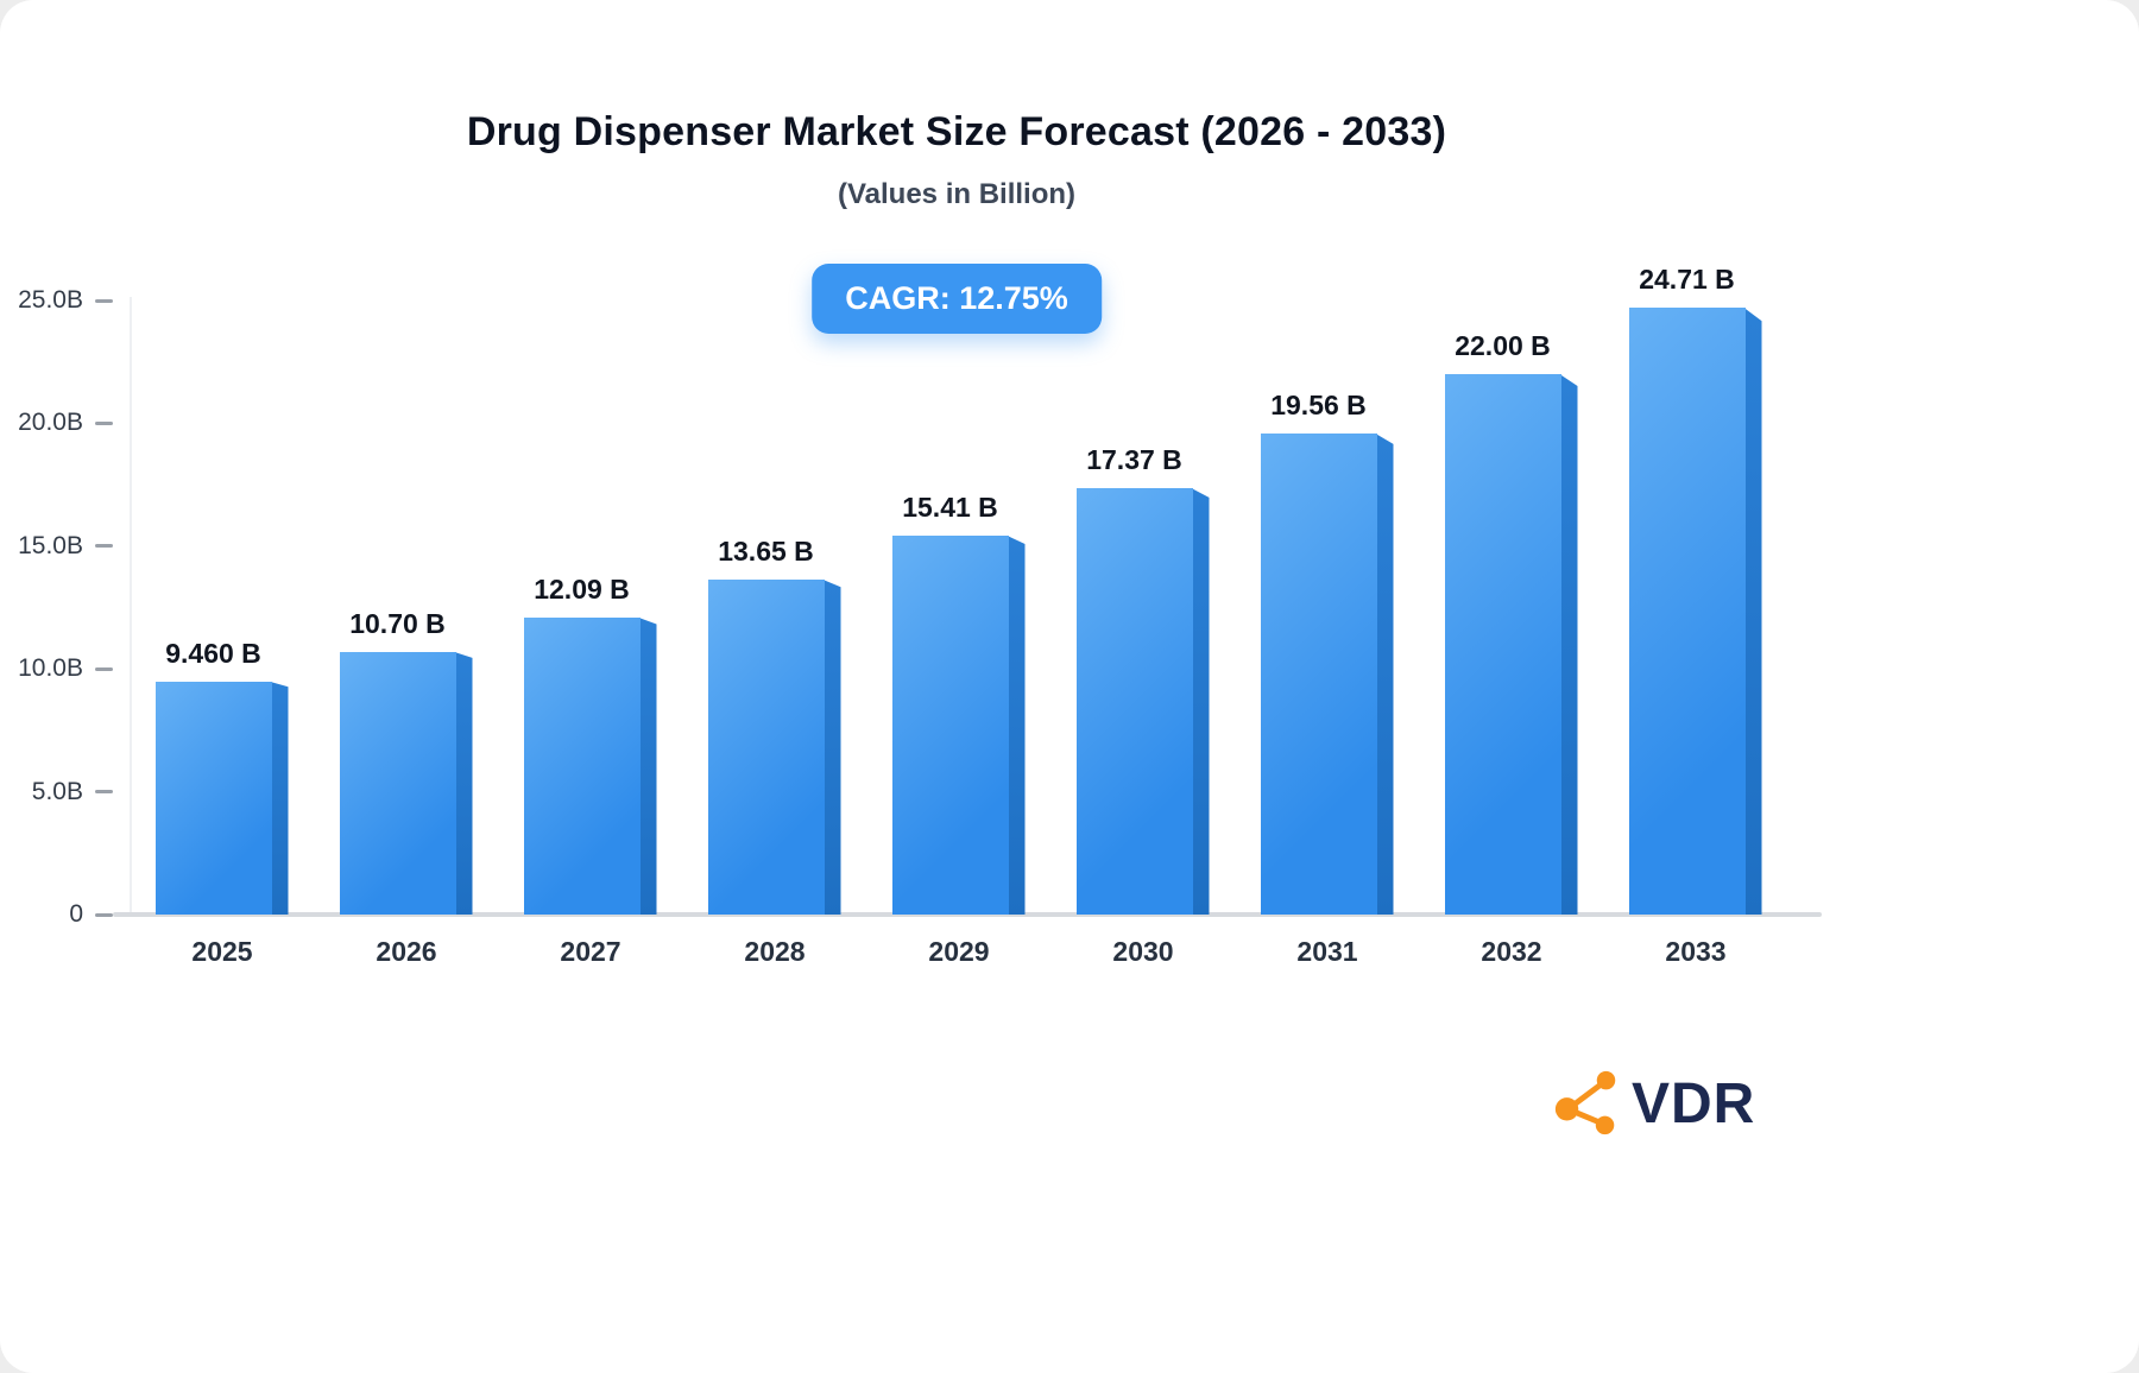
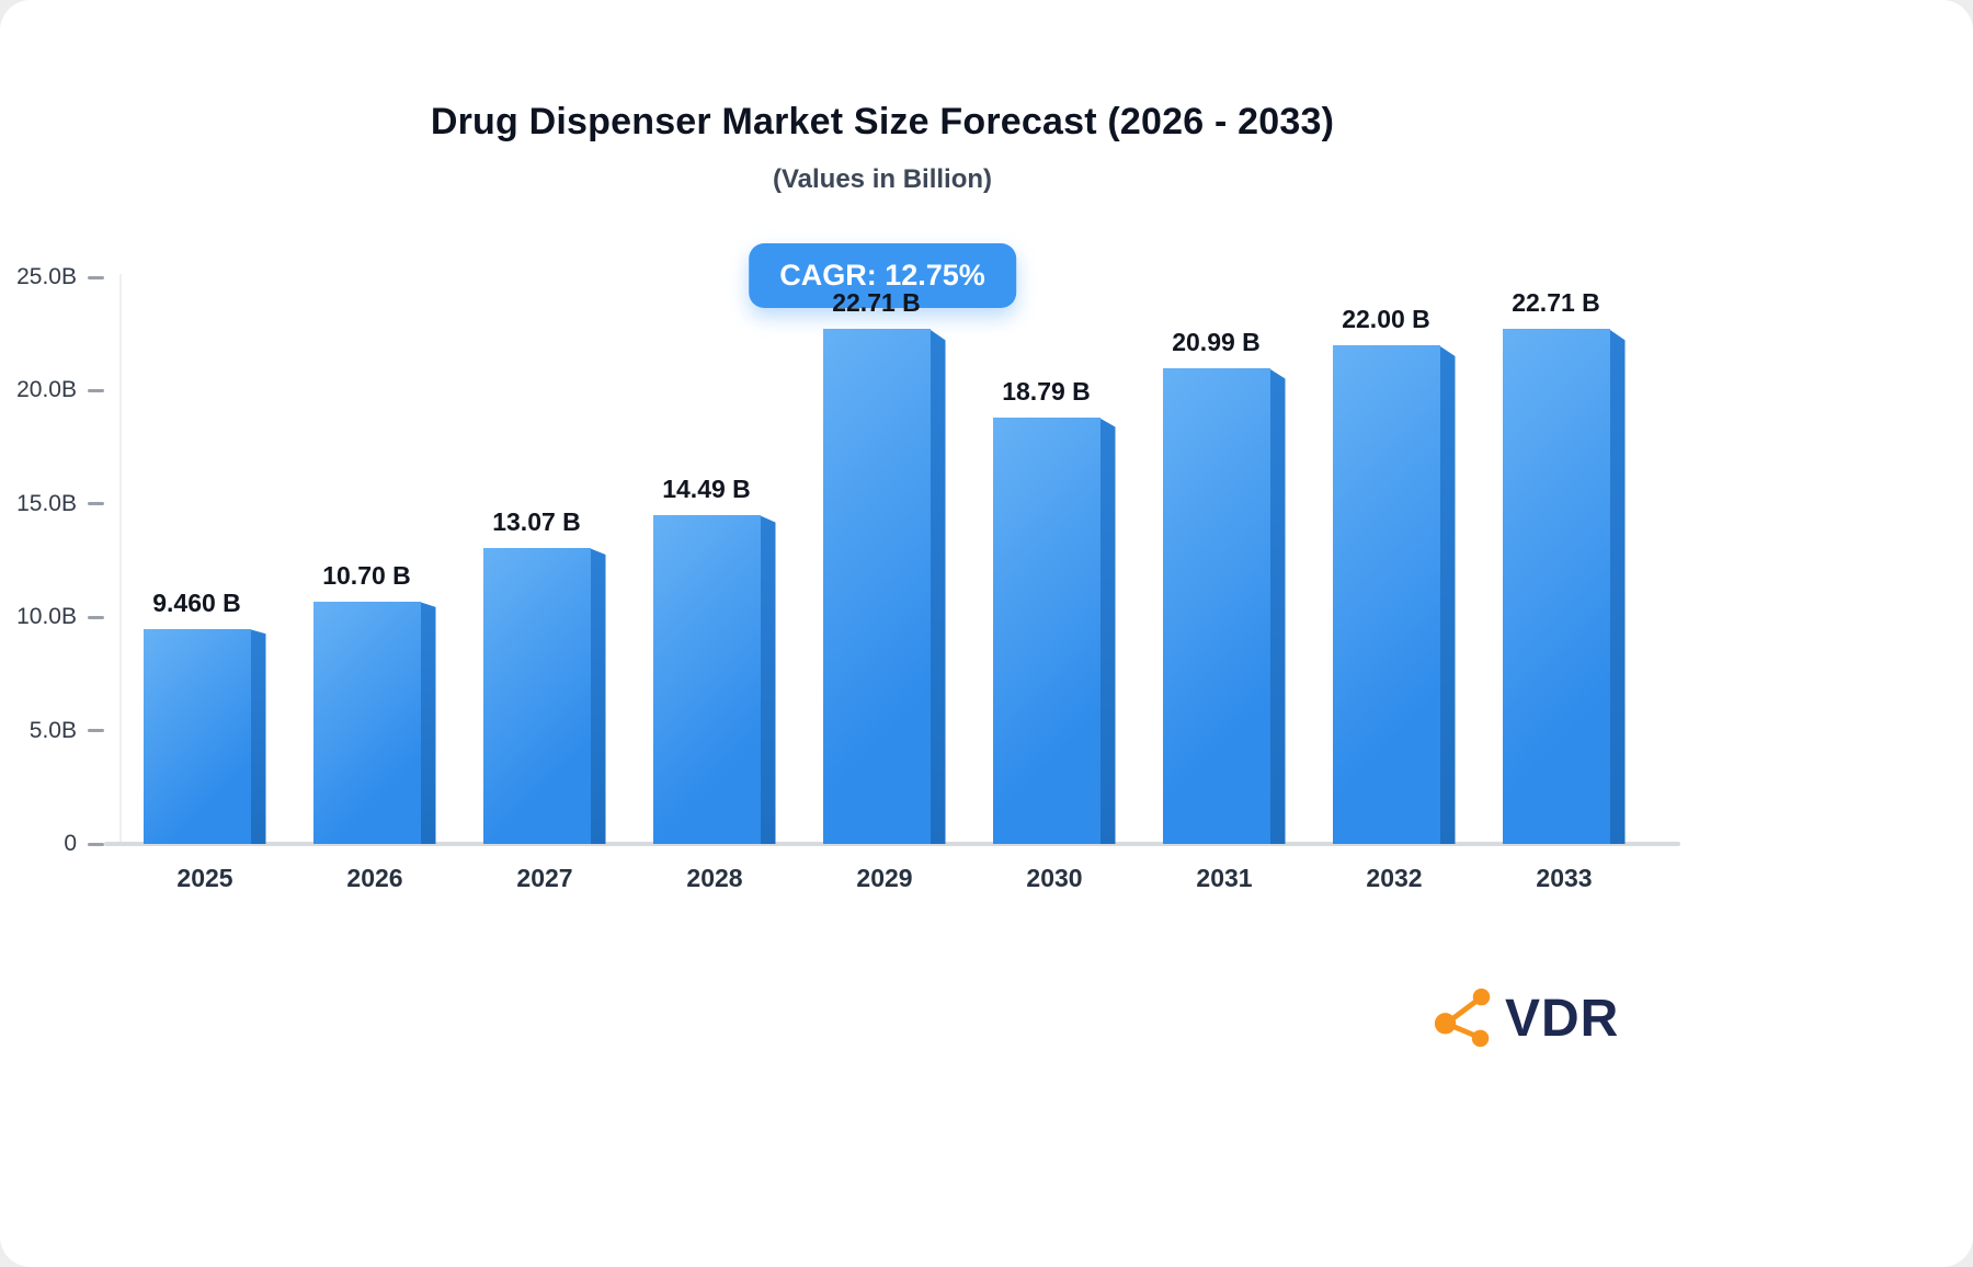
2027: 12.09 -> 13.07
2028: 13.65 -> 14.49
2029: 15.41 -> 22.71
2030: 17.37 -> 18.79
2031: 19.56 -> 20.99
2033: 24.71 -> 22.71
